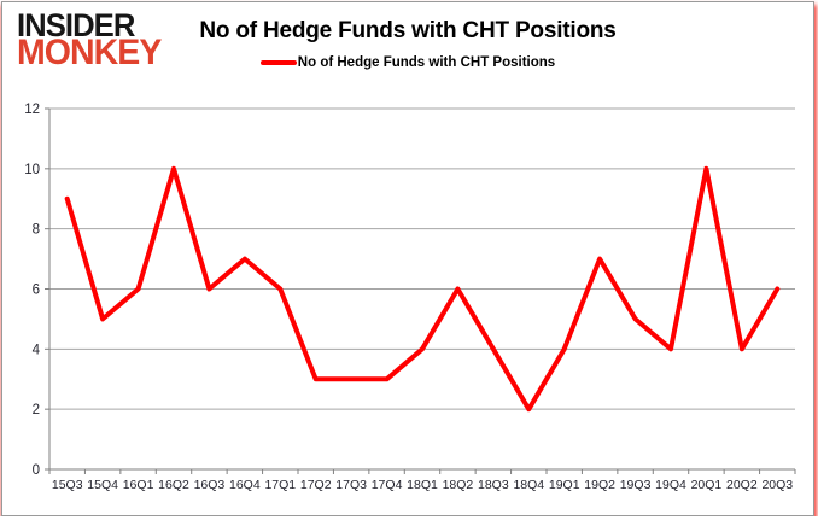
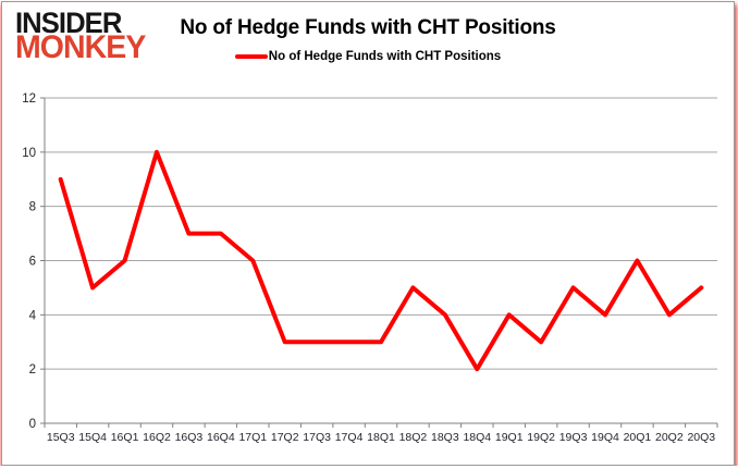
16Q3: 6 -> 7
18Q1: 4 -> 3
18Q2: 6 -> 5
19Q2: 7 -> 3
20Q1: 10 -> 6
20Q3: 6 -> 5
